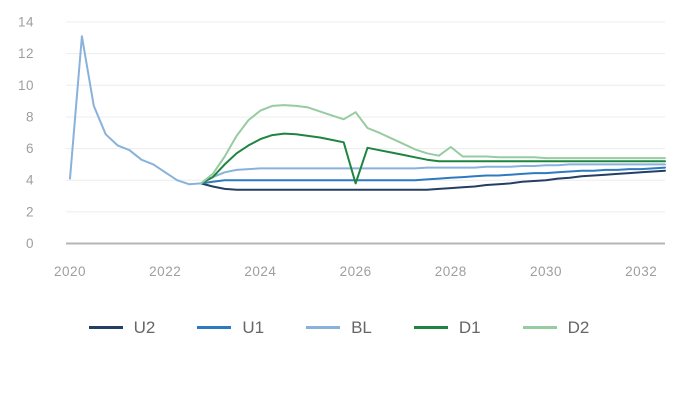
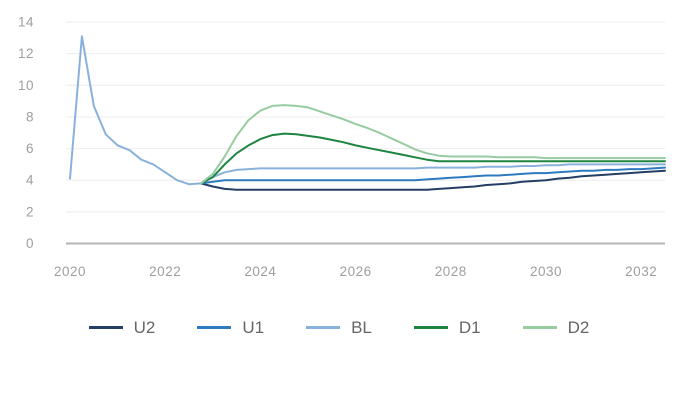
D1/2026: 3.8 -> 6.2
D2/2026: 8.3 -> 7.5
D2/2028: 6.1 -> 5.5
